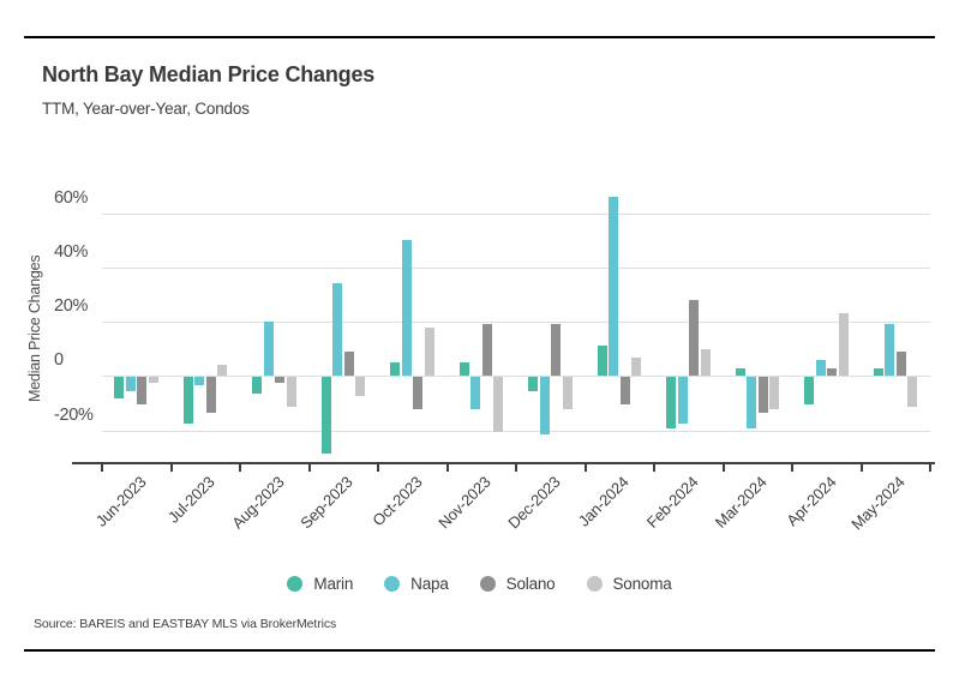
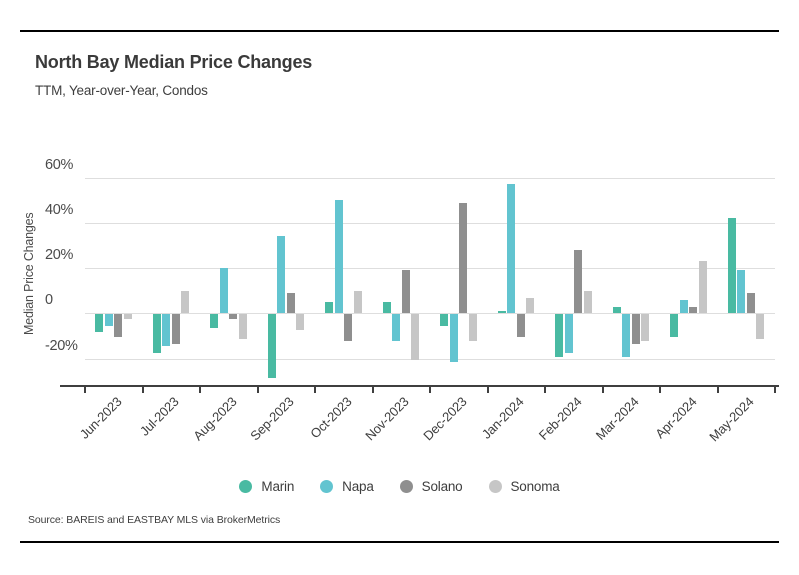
Napa/Jul-2023: -3% -> -14%
Sonoma/Jul-2023: 4% -> 10%
Sonoma/Oct-2023: 18% -> 10%
Solano/Dec-2023: 19% -> 49%
Marin/Jan-2024: 11% -> 1%
Napa/Jan-2024: 66% -> 57%
Marin/May-2024: 3% -> 42%
